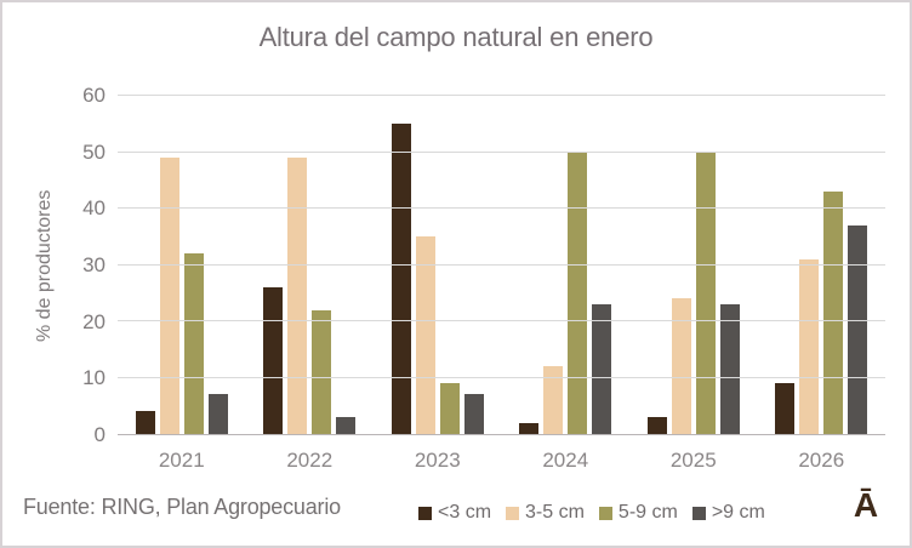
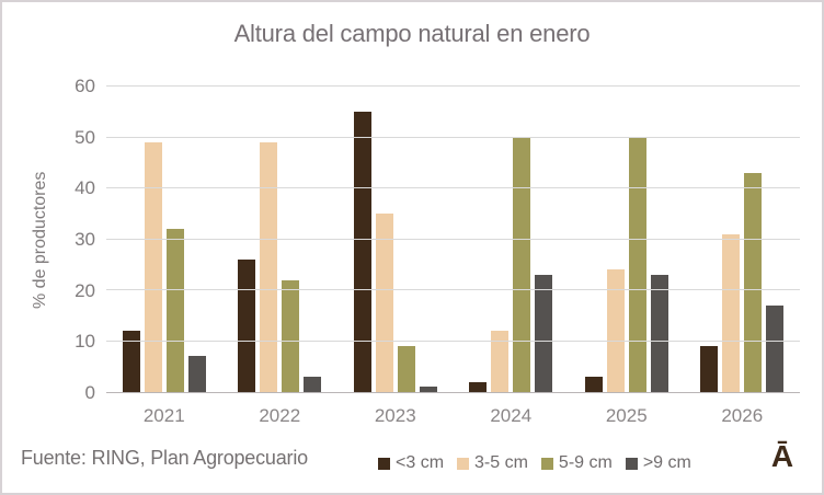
<3 cm/2021: 4 -> 12
>9 cm/2023: 7 -> 1
>9 cm/2026: 37 -> 17
